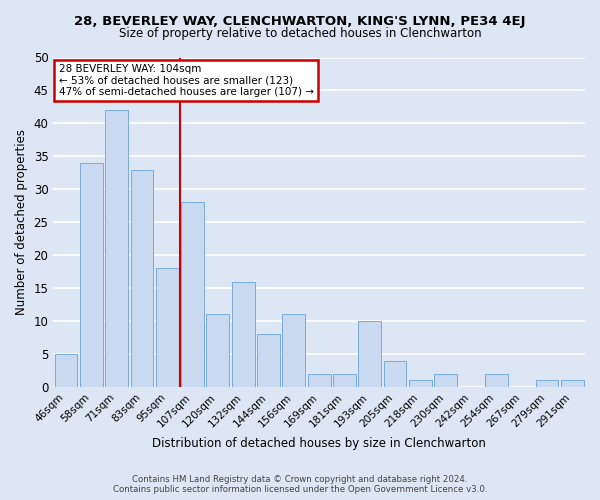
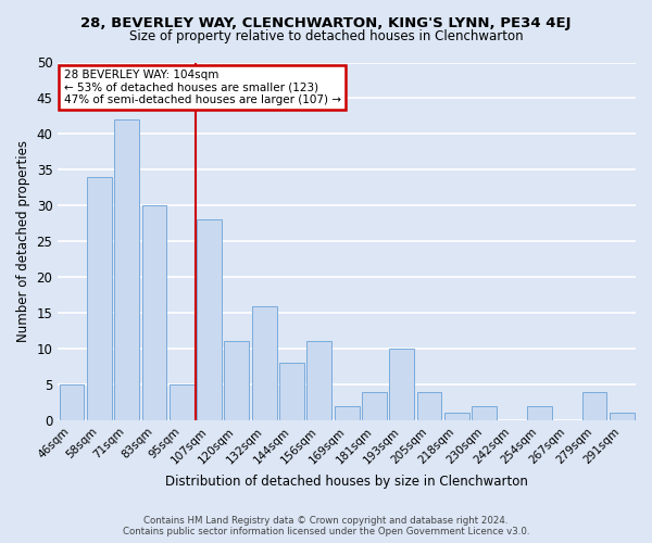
83sqm: 33 -> 30
95sqm: 18 -> 5
181sqm: 2 -> 4
279sqm: 1 -> 4
